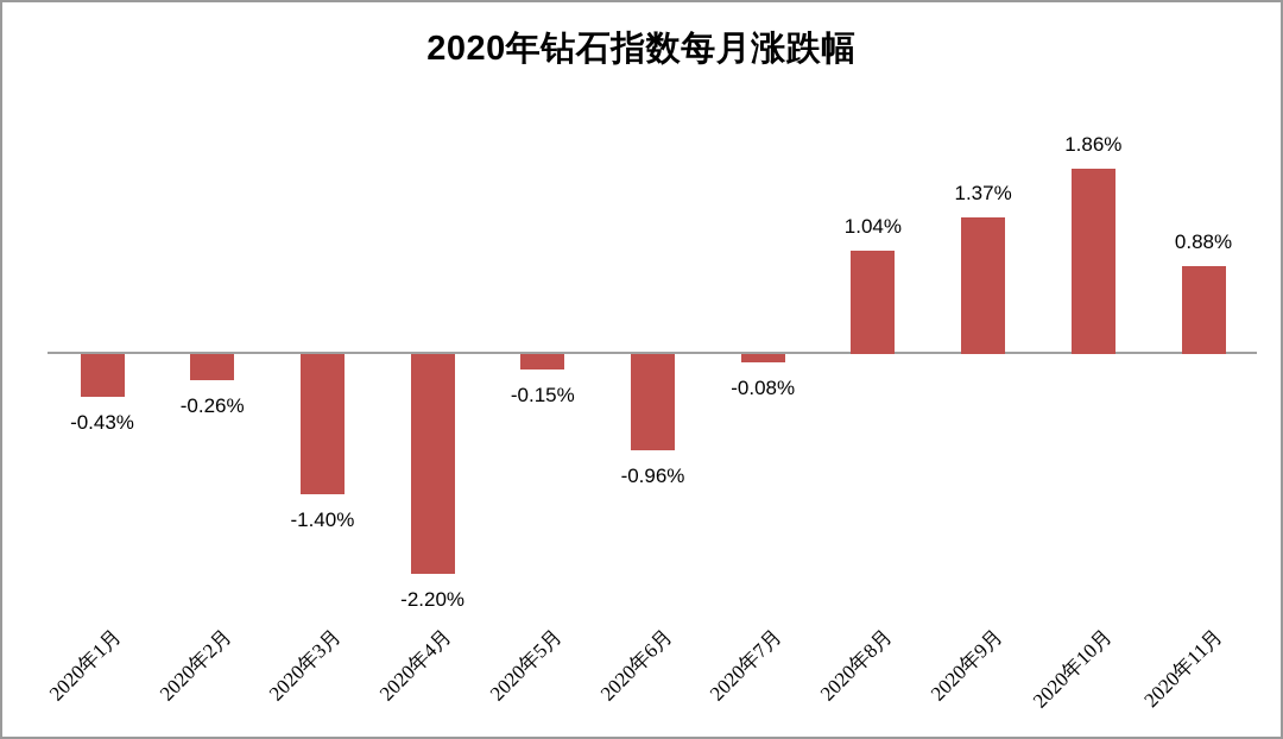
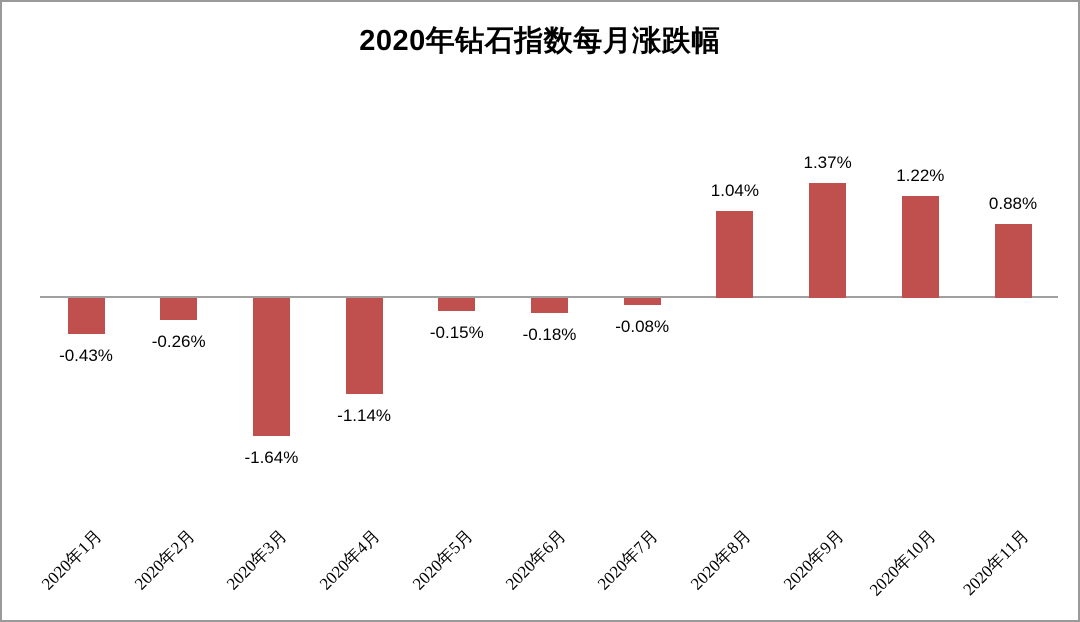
2020年3月: -1.40% -> -1.64%
2020年4月: -2.20% -> -1.14%
2020年6月: -0.96% -> -0.18%
2020年10月: 1.86% -> 1.22%
